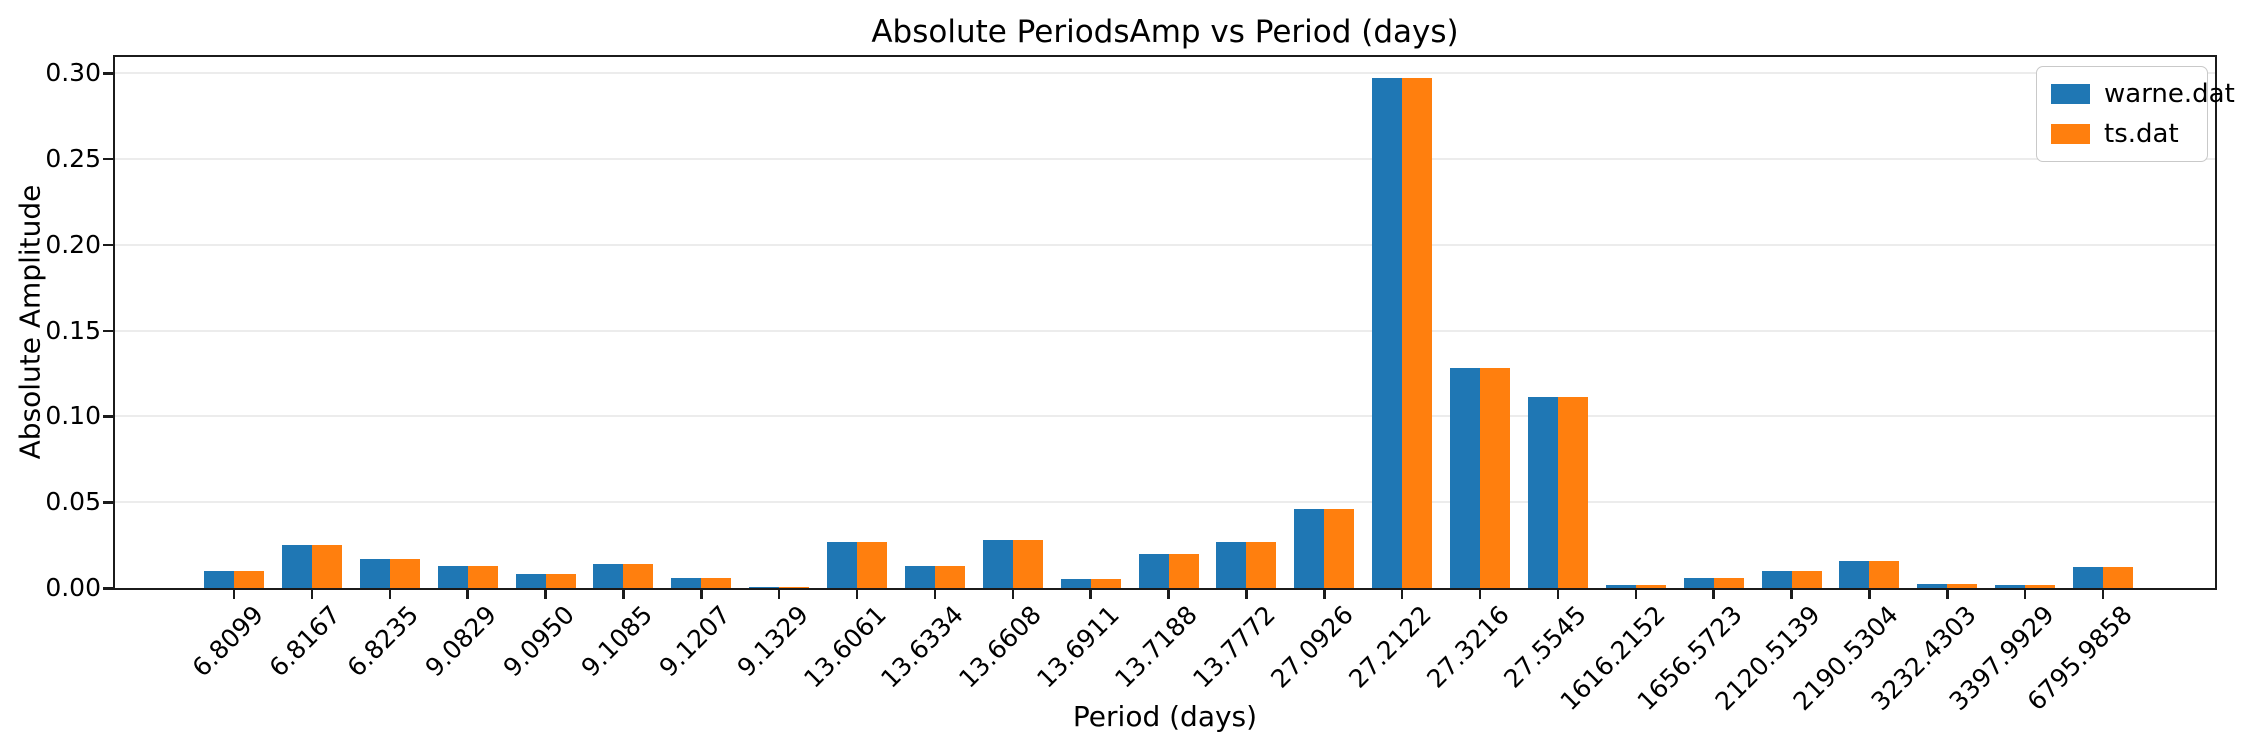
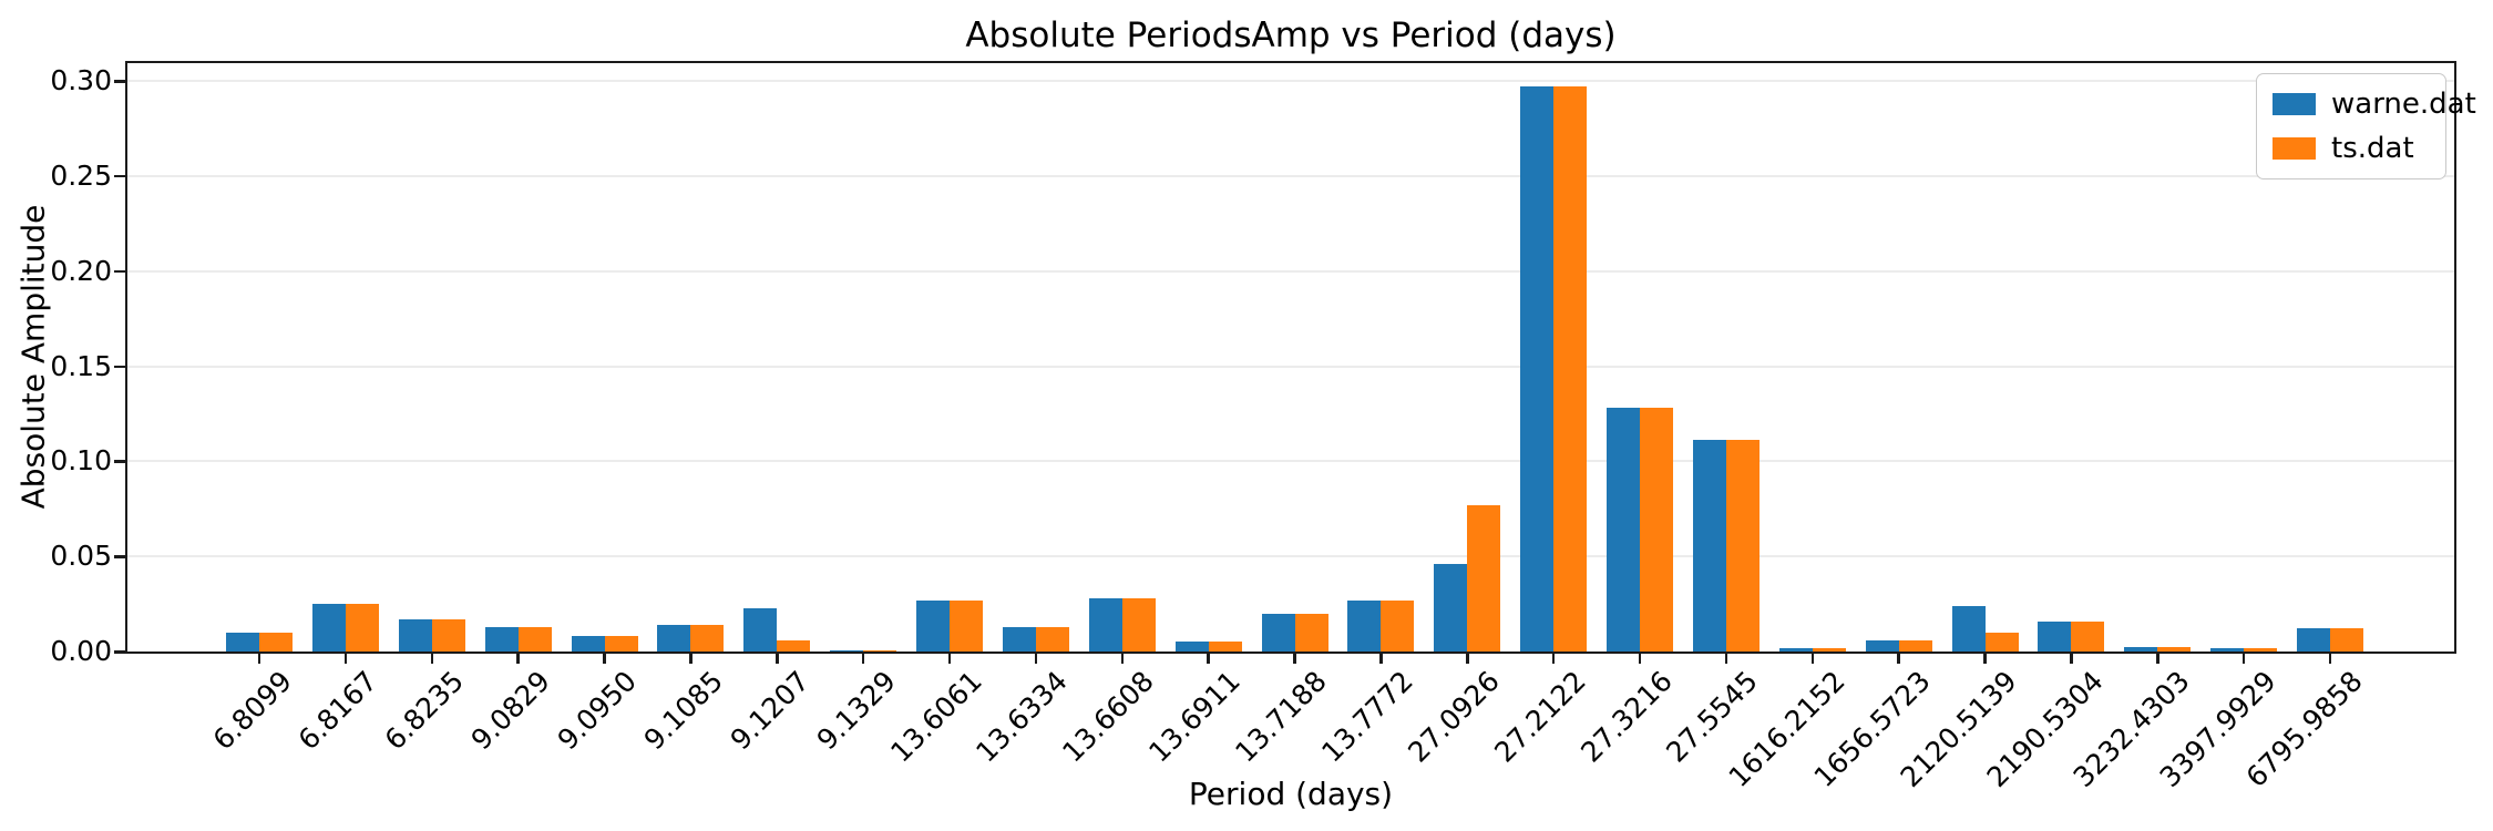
warne.dat/9.1207: 0.006 -> 0.023
ts.dat/27.0926: 0.046 -> 0.077
warne.dat/2120.5139: 0.010 -> 0.024
